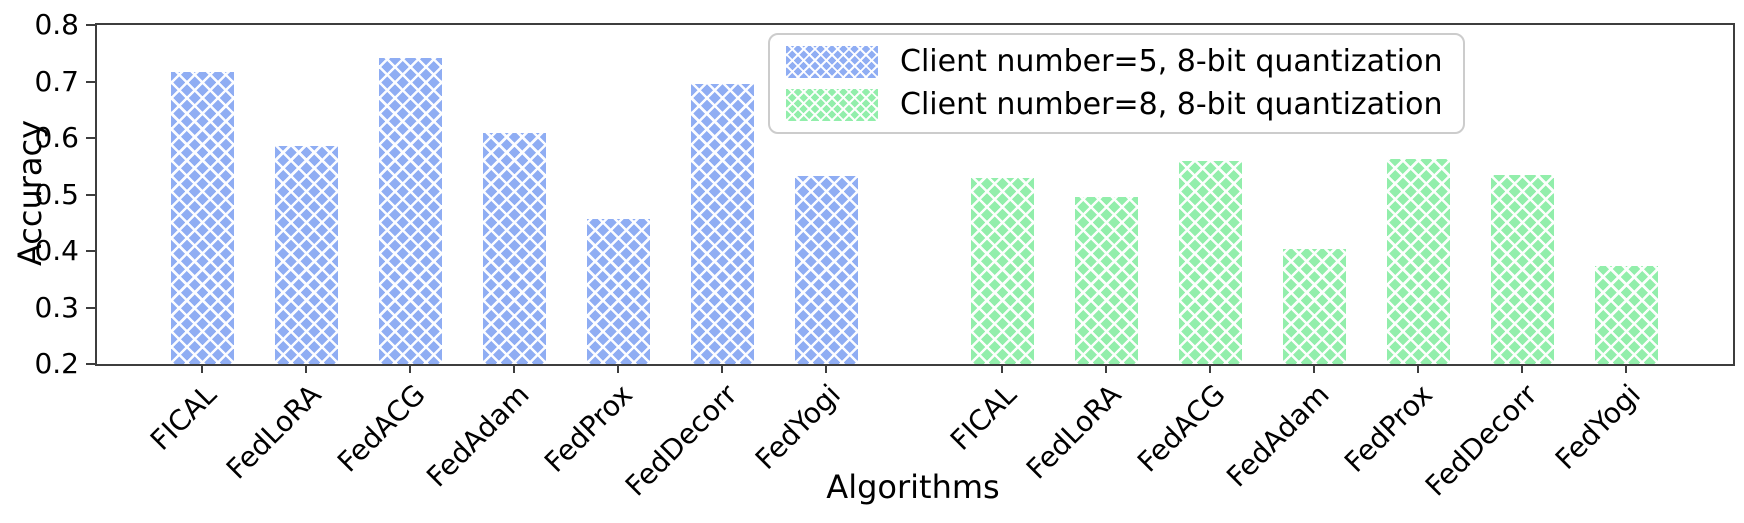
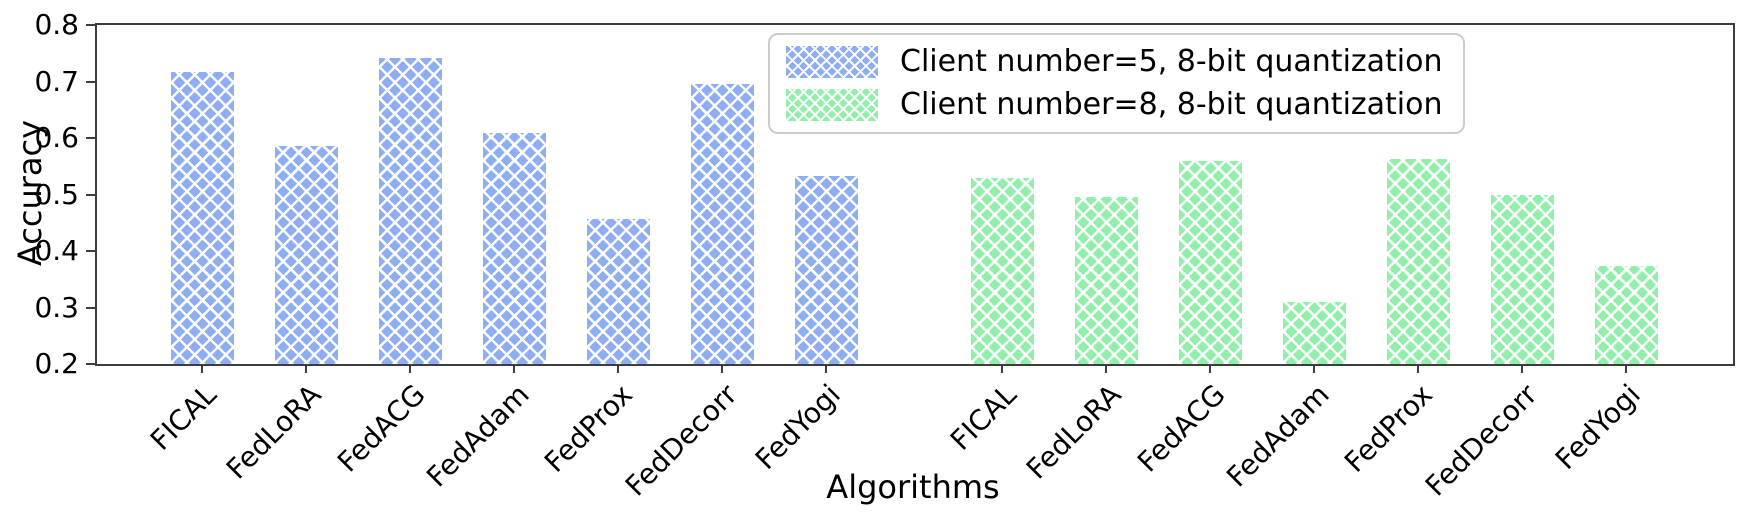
Client number=8, 8-bit quantization/FedAdam: 0.40 -> 0.31
Client number=8, 8-bit quantization/FedDecorr: 0.53 -> 0.50
